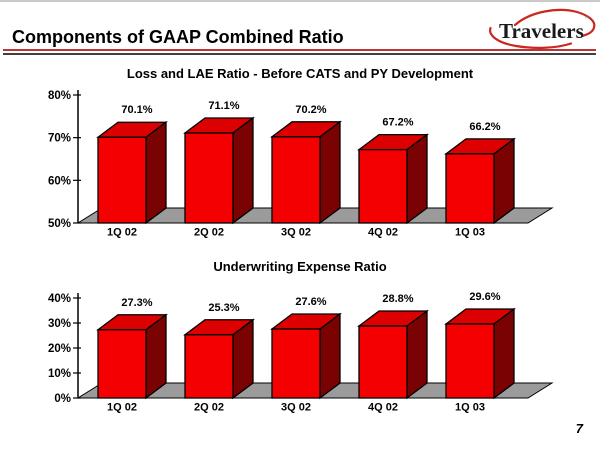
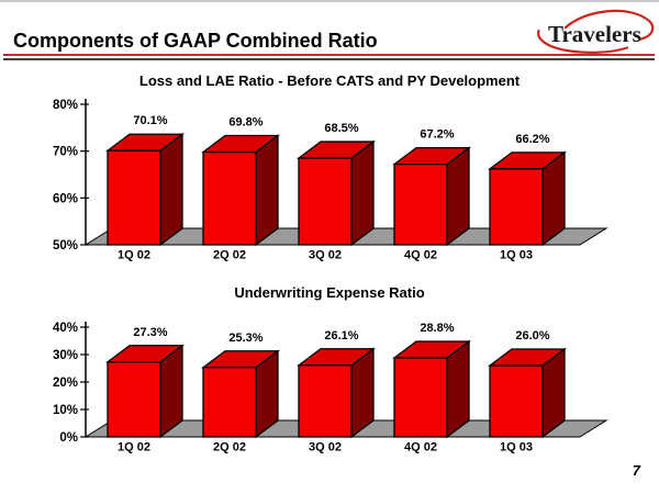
Loss and LAE Ratio - Before CATS and PY Development/2Q 02: 71.1% -> 69.8%
Loss and LAE Ratio - Before CATS and PY Development/3Q 02: 70.2% -> 68.5%
Underwriting Expense Ratio/3Q 02: 27.6% -> 26.1%
Underwriting Expense Ratio/1Q 03: 29.6% -> 26.0%
